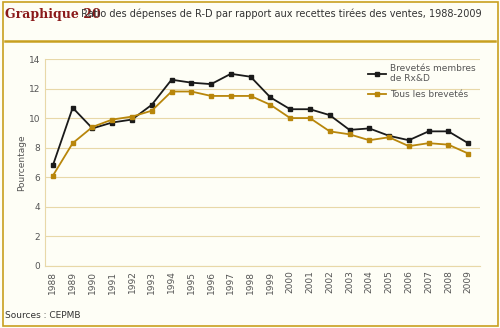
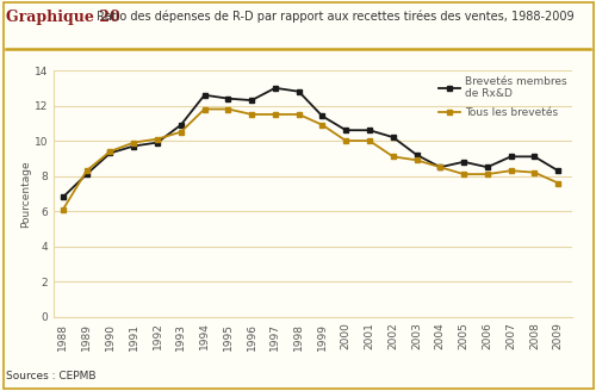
Brevetés membres de Rx&D/1989: 10.7 -> 8.1
Brevetés membres de Rx&D/2004: 9.3 -> 8.5
Tous les brevetés/2005: 8.7 -> 8.1
